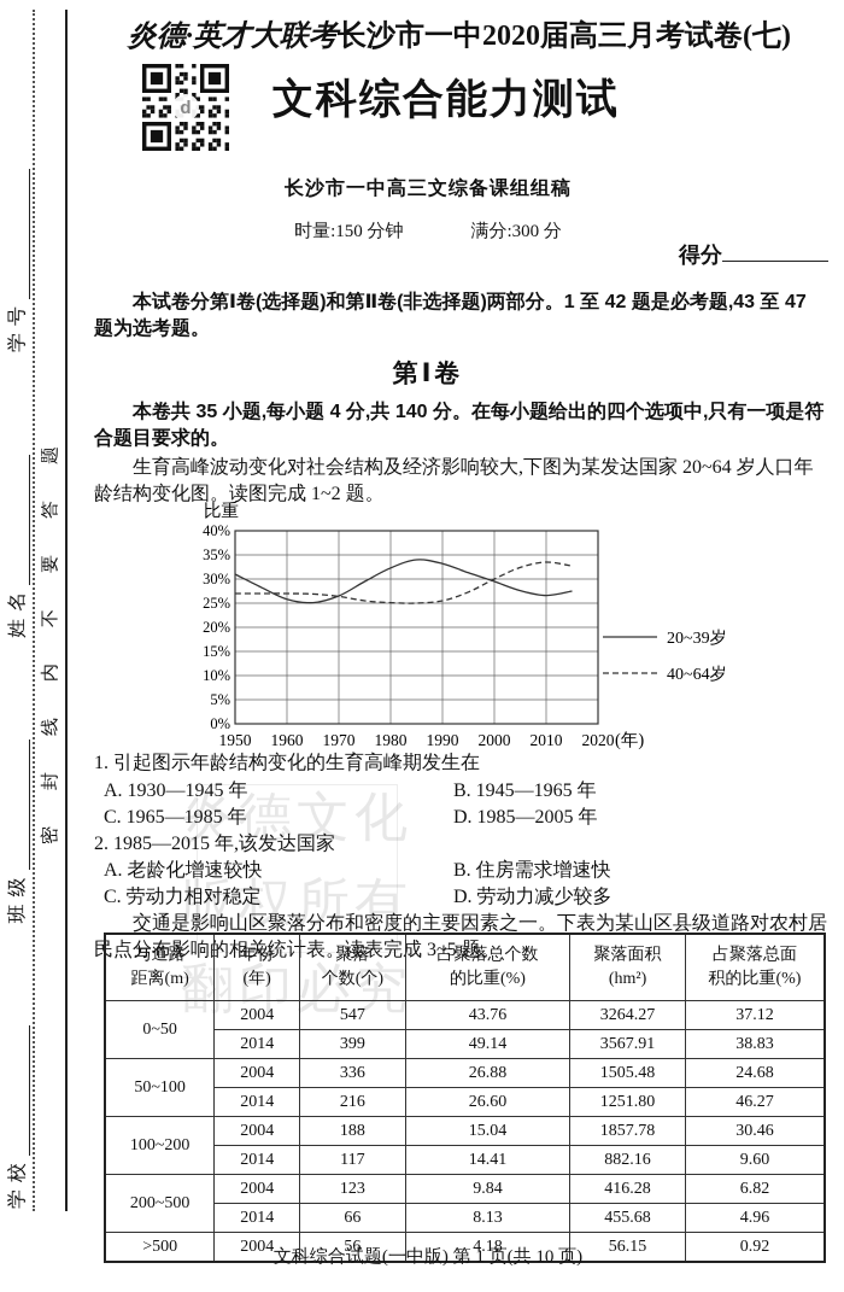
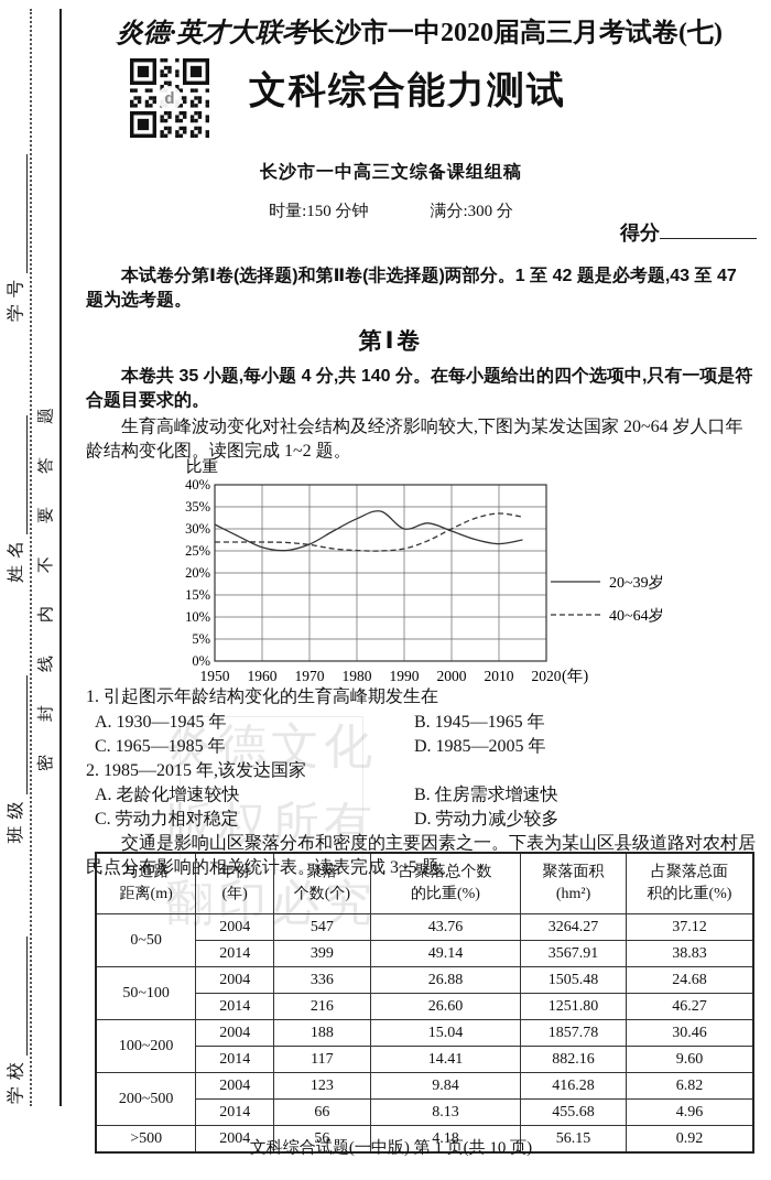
20~39岁/1990: 33% -> 30%
